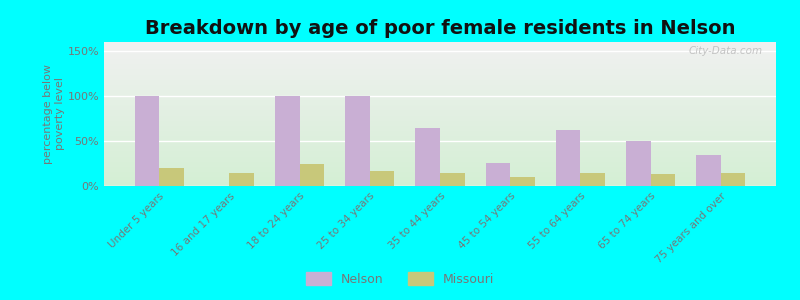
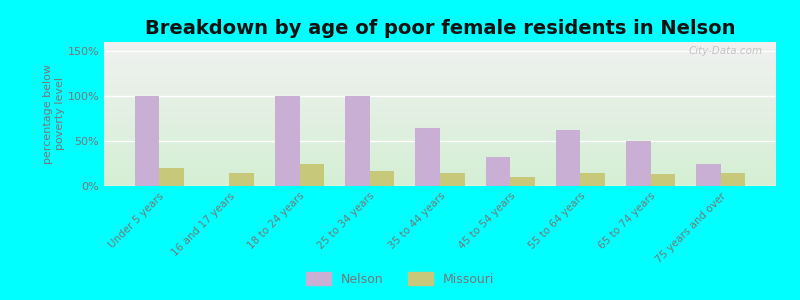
Nelson/45 to 54 years: 26% -> 32%
Nelson/75 years and over: 34% -> 25%
